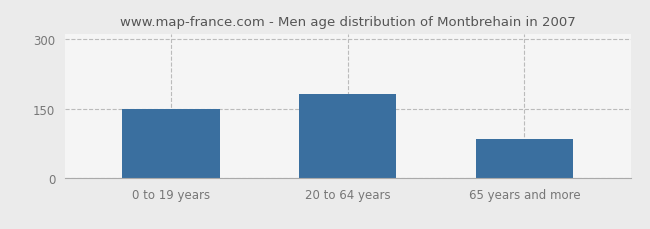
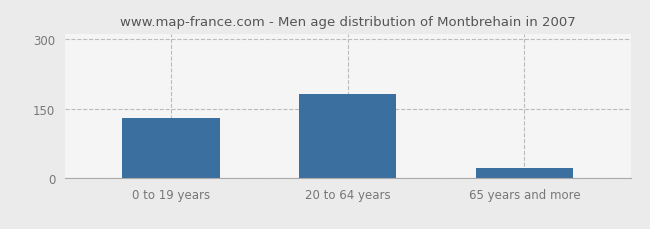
0 to 19 years: 150 -> 130
65 years and more: 85 -> 22
